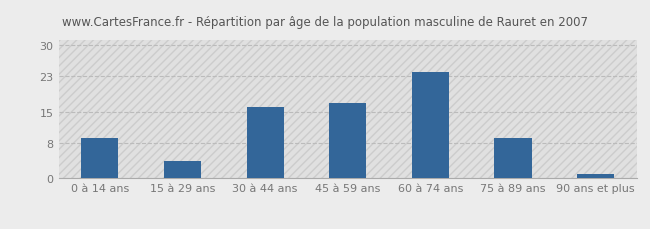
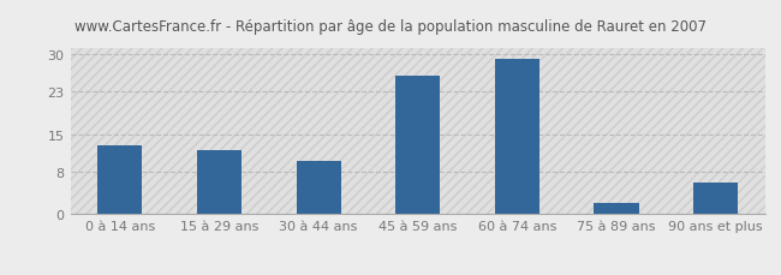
0 à 14 ans: 9 -> 13
15 à 29 ans: 4 -> 12
30 à 44 ans: 16 -> 10
45 à 59 ans: 17 -> 26
60 à 74 ans: 24 -> 29
75 à 89 ans: 9 -> 2
90 ans et plus: 1 -> 6
